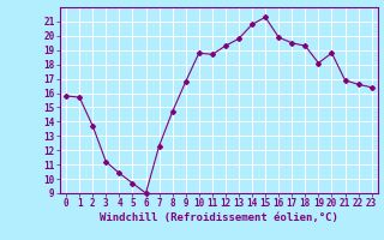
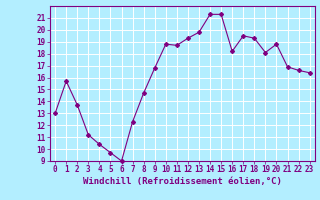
0: 15.8 -> 13.0
14: 20.8 -> 21.3
16: 19.9 -> 18.2
